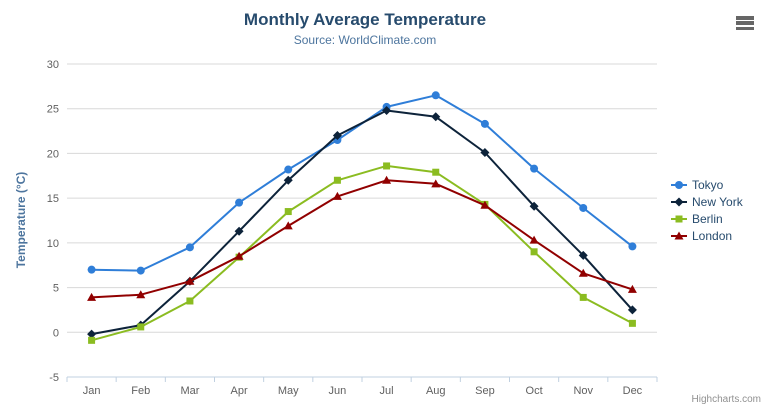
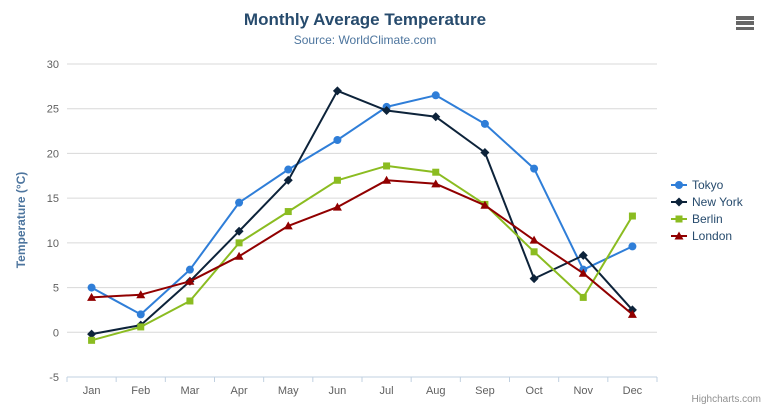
Tokyo/Jan: 7 -> 5
Tokyo/Feb: 7 -> 2
Tokyo/Mar: 10 -> 7
Berlin/Apr: 8 -> 10
New York/Jun: 22 -> 27
London/Jun: 15 -> 14
New York/Oct: 14 -> 6
Tokyo/Nov: 14 -> 7
Berlin/Dec: 1 -> 13
London/Dec: 5 -> 2
